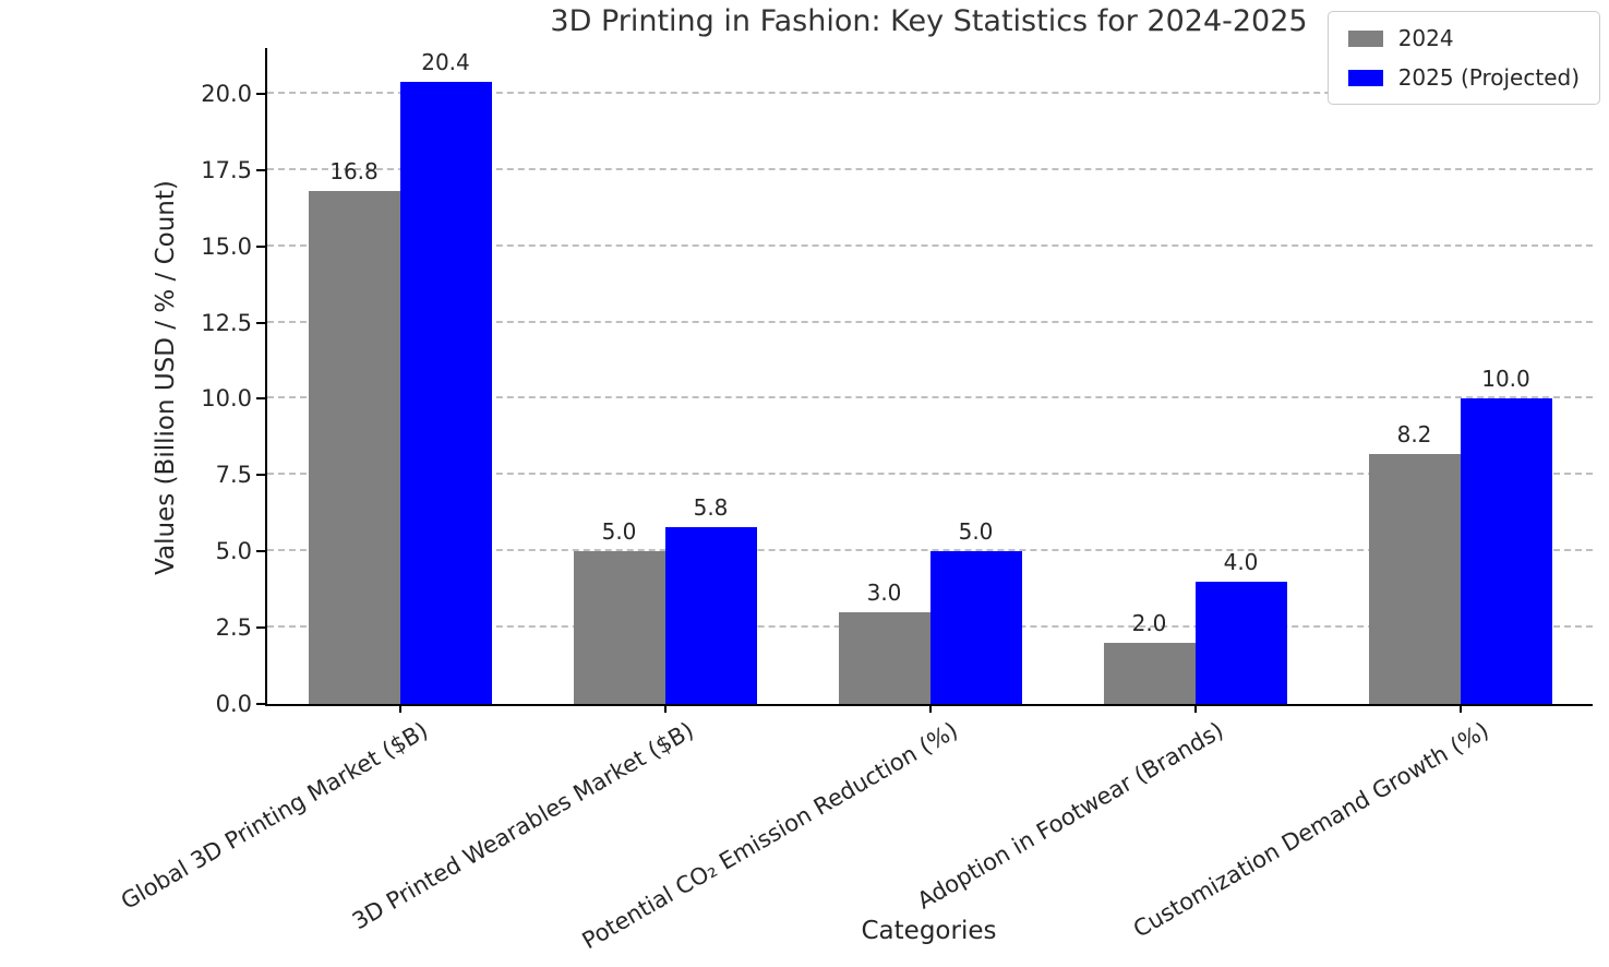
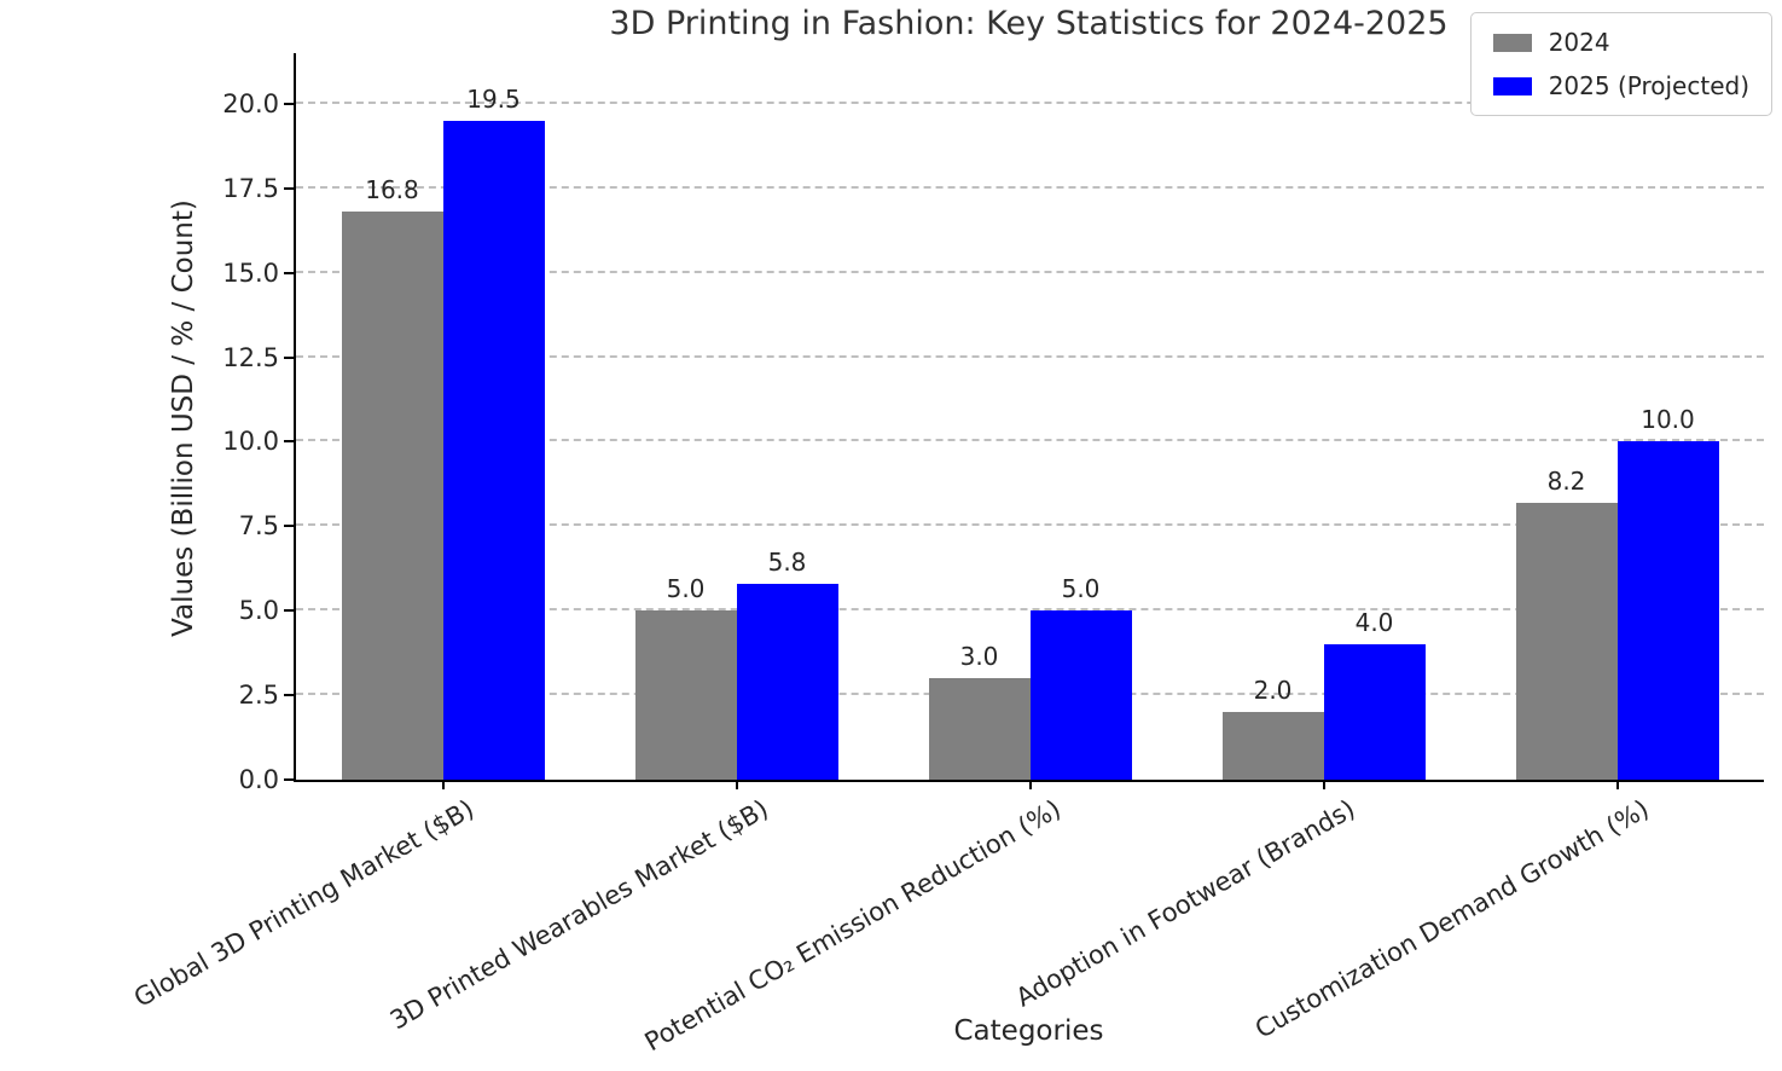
2025 (Projected)/Global 3D Printing Market ($B): 20.4 -> 19.5
